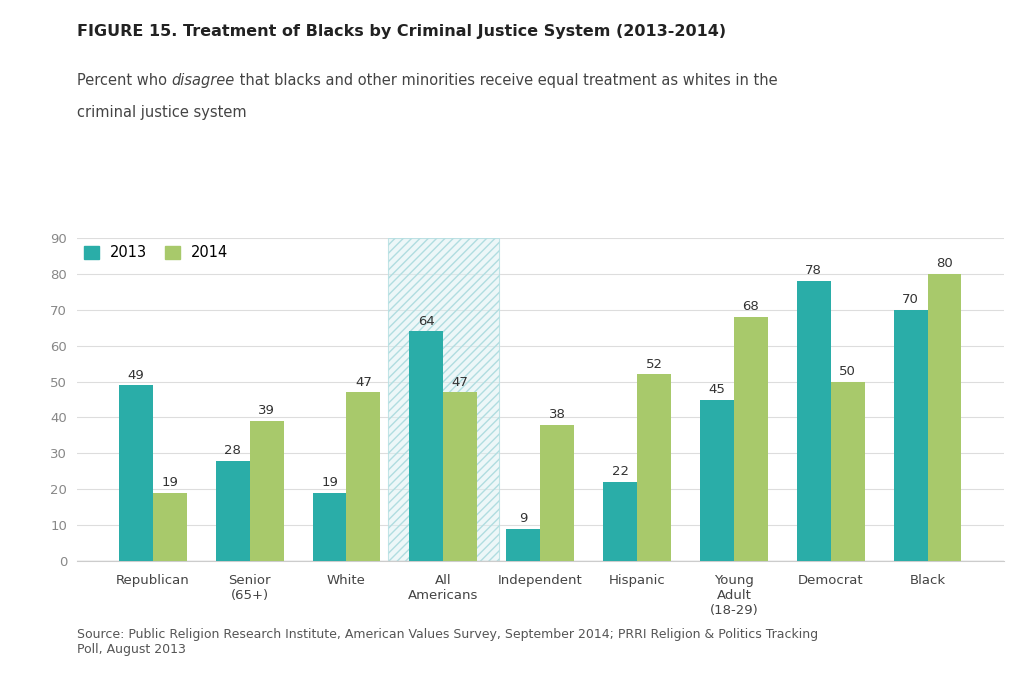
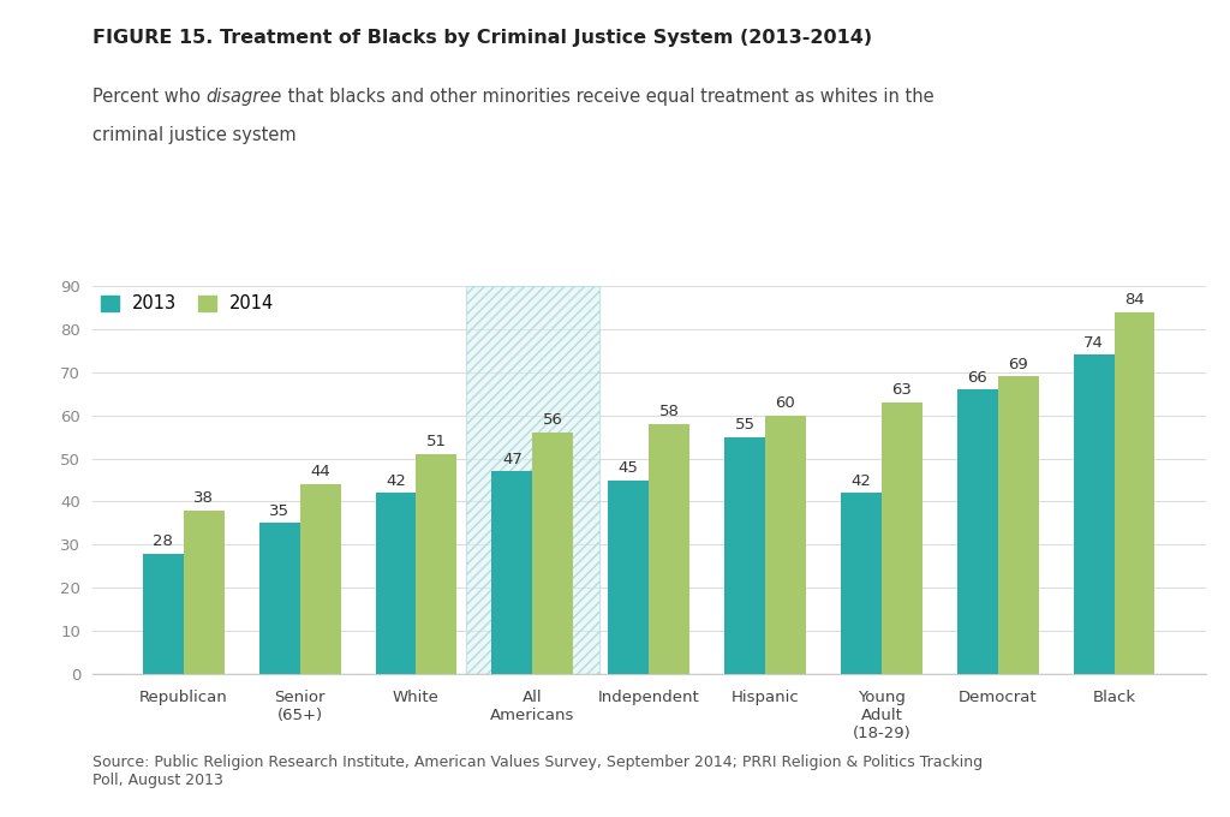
2013/Republican: 49 -> 28
2014/Republican: 19 -> 38
2013/Senior (65+): 28 -> 35
2014/Senior (65+): 39 -> 44
2013/White: 19 -> 42
2014/White: 47 -> 51
2013/All Americans: 64 -> 47
2014/All Americans: 47 -> 56
2013/Independent: 9 -> 45
2014/Independent: 38 -> 58
2013/Hispanic: 22 -> 55
2014/Hispanic: 52 -> 60
2013/Young Adult (18-29): 45 -> 42
2014/Young Adult (18-29): 68 -> 63
2013/Democrat: 78 -> 66
2014/Democrat: 50 -> 69
2013/Black: 70 -> 74
2014/Black: 80 -> 84
